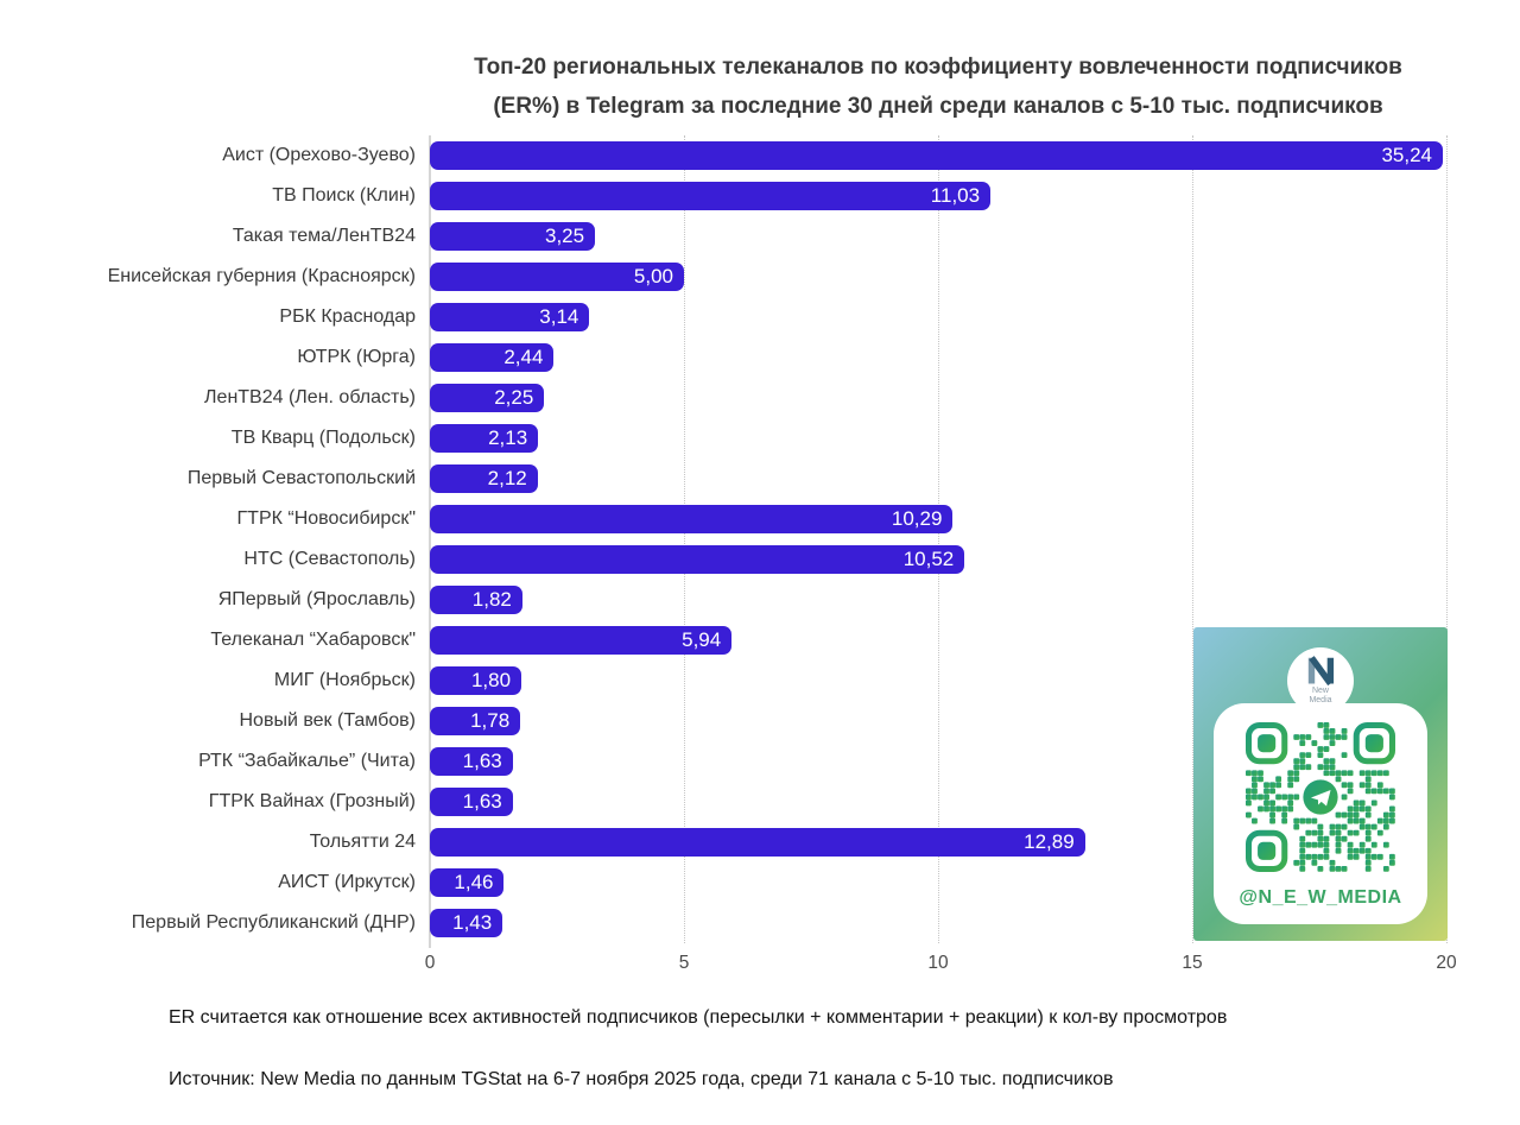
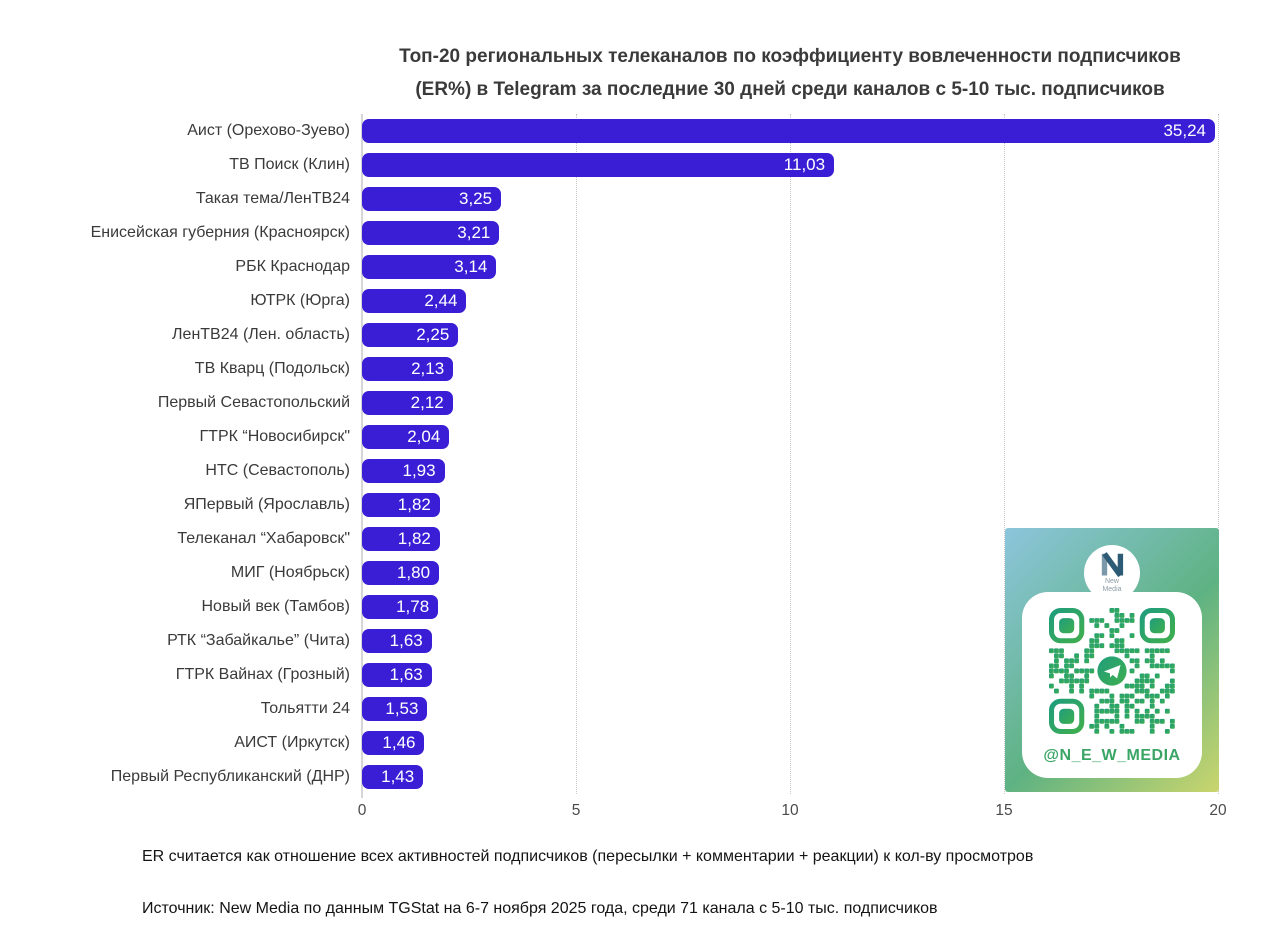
Енисейская губерния (Красноярск): 5,00 -> 3,21
ГТРК “Новосибирск": 10,29 -> 2,04
НТС (Севастополь): 10,52 -> 1,93
Телеканал “Хабаровск": 5,94 -> 1,82
Тольятти 24: 12,89 -> 1,53
